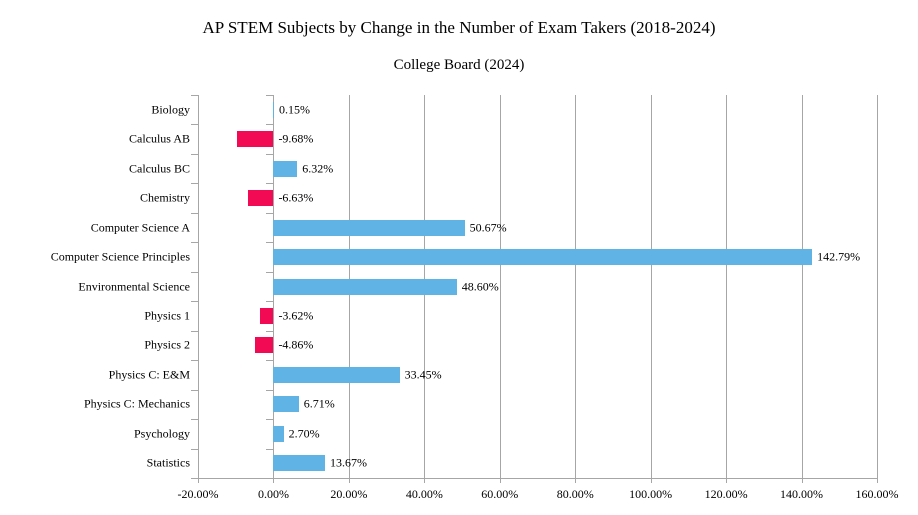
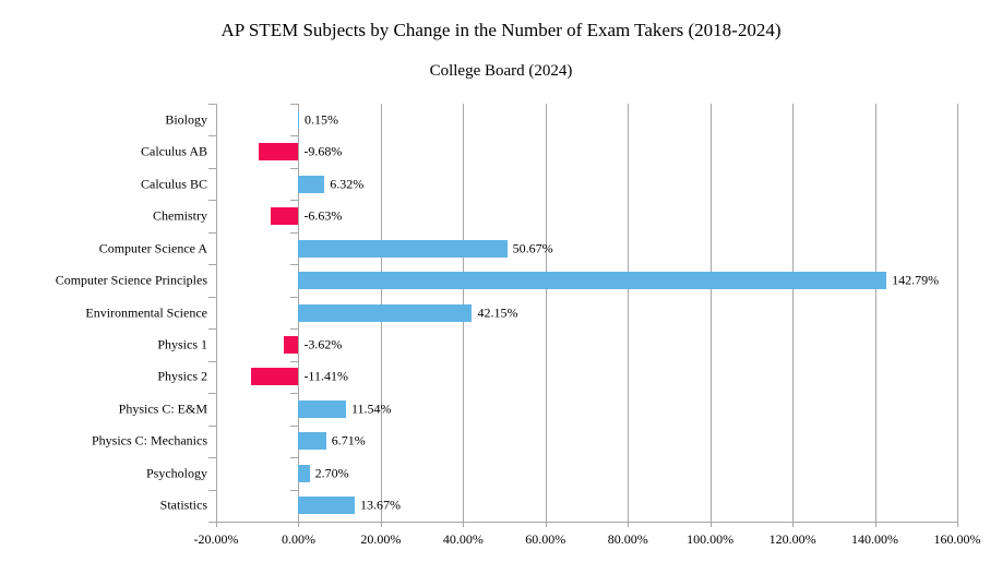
Environmental Science: 48.60% -> 42.15%
Physics 2: -4.86% -> -11.41%
Physics C: E&M: 33.45% -> 11.54%
